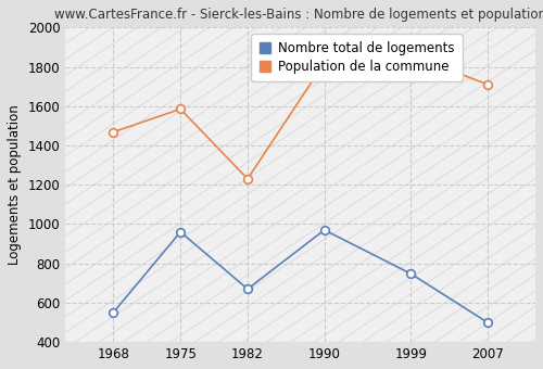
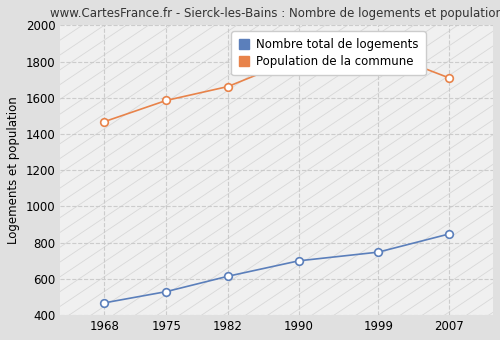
Nombre total de logements/1968: 550 -> 470
Nombre total de logements/1975: 960 -> 530
Nombre total de logements/1982: 670 -> 620
Population de la commune/1982: 1230 -> 1660
Nombre total de logements/1990: 970 -> 700
Nombre total de logements/2007: 500 -> 850
